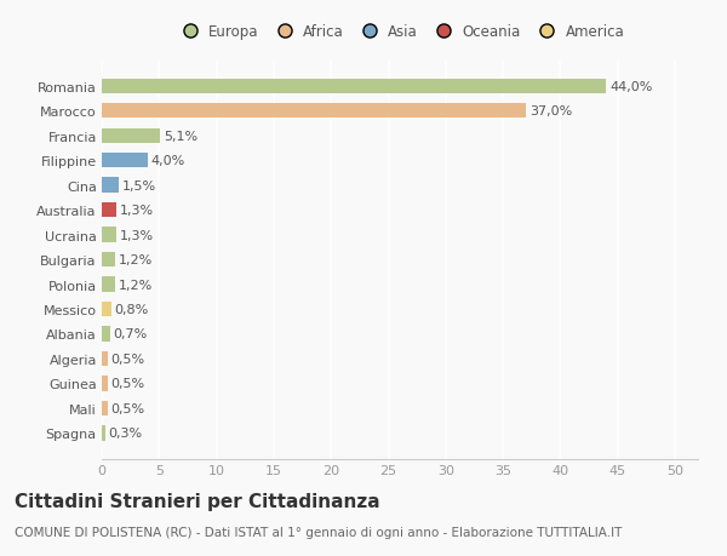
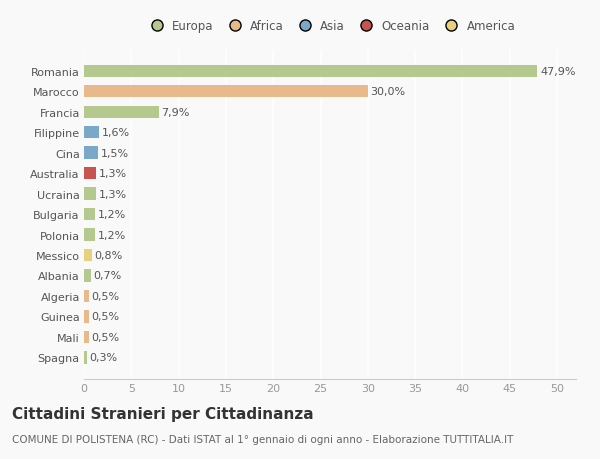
Romania: 44,0% -> 47,9%
Marocco: 37,0% -> 30,0%
Francia: 5,1% -> 7,9%
Filippine: 4,0% -> 1,6%
